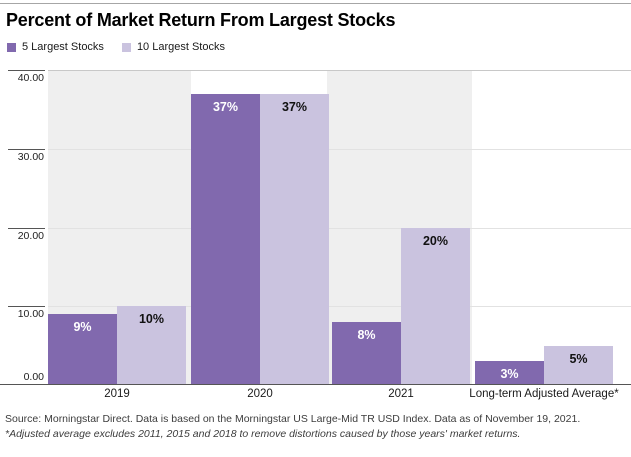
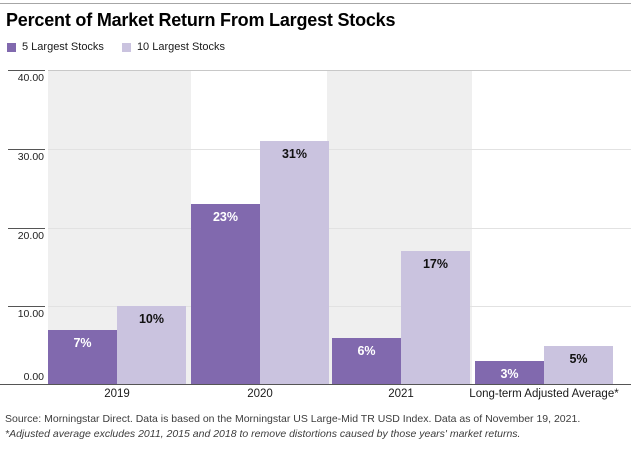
5 Largest Stocks/2019: 9% -> 7%
5 Largest Stocks/2020: 37% -> 23%
10 Largest Stocks/2020: 37% -> 31%
5 Largest Stocks/2021: 8% -> 6%
10 Largest Stocks/2021: 20% -> 17%
